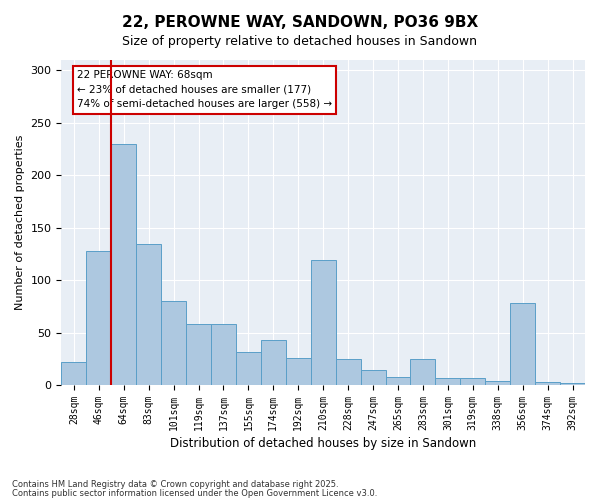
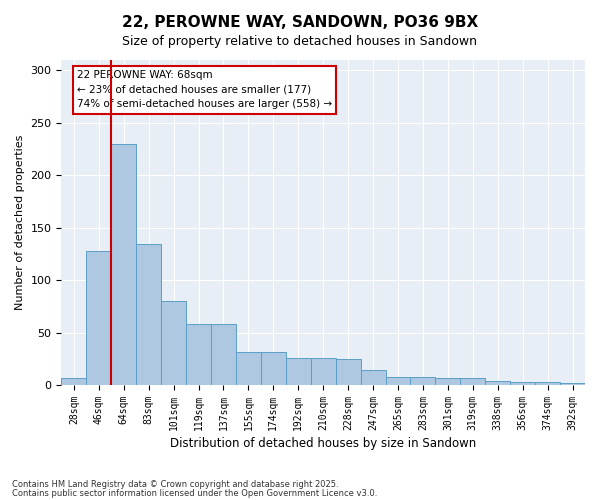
28sqm: 22 -> 7
174sqm: 43 -> 32
210sqm: 119 -> 26
283sqm: 25 -> 8
356sqm: 78 -> 3
